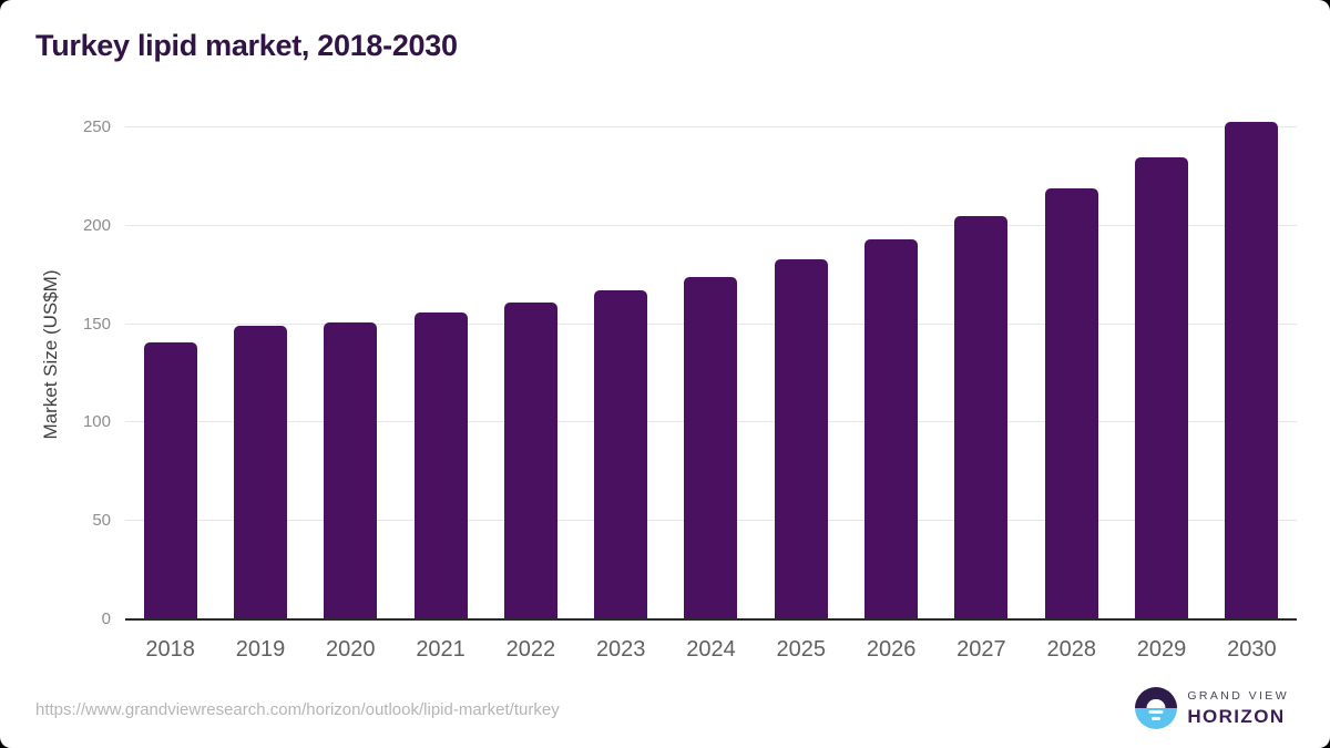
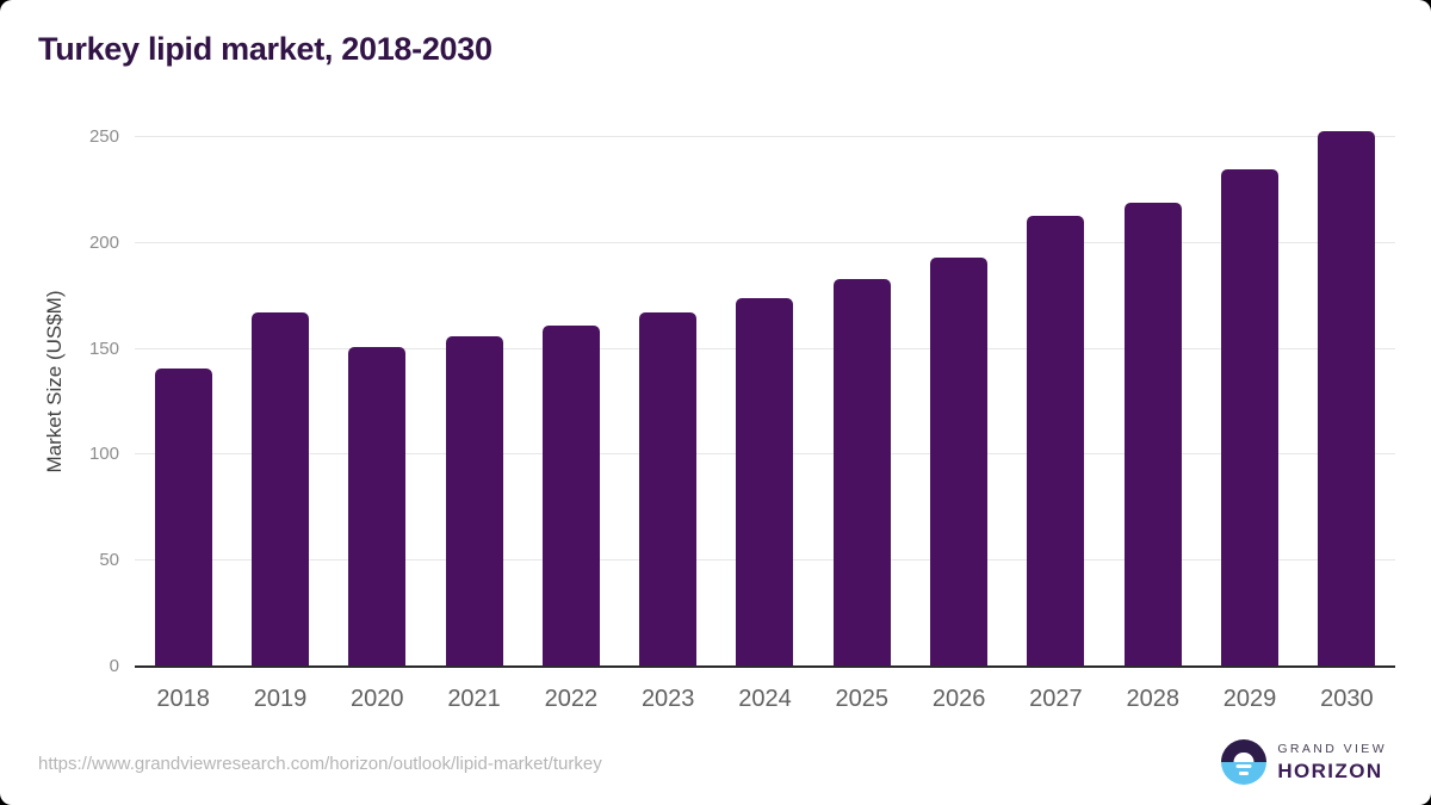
2019: 149 -> 167
2027: 205 -> 213
